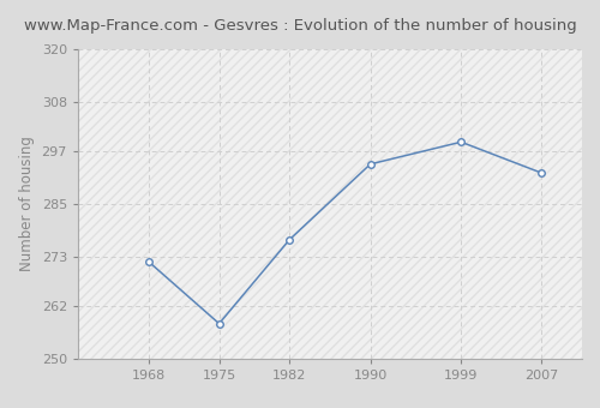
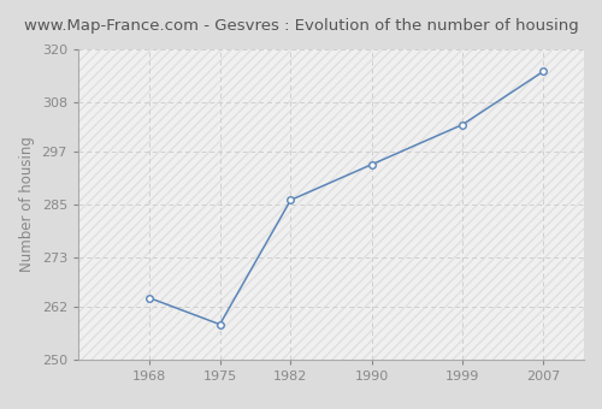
1968: 272 -> 264
1982: 277 -> 286
1999: 299 -> 303
2007: 292 -> 315
